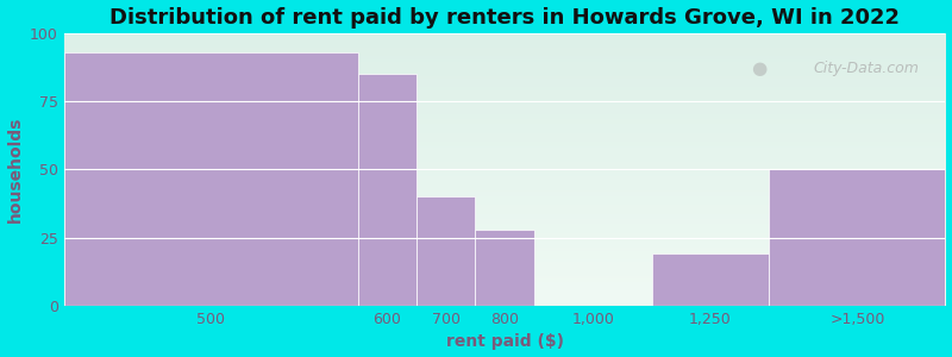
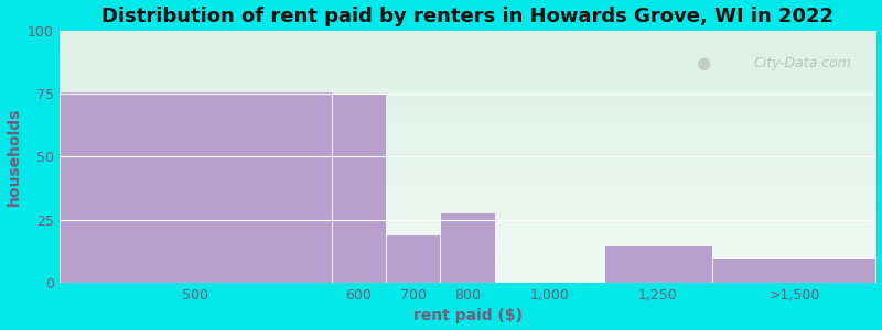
500: 93 -> 76
600: 85 -> 75
700: 40 -> 19
1,250: 19 -> 15
>1,500: 50 -> 10
